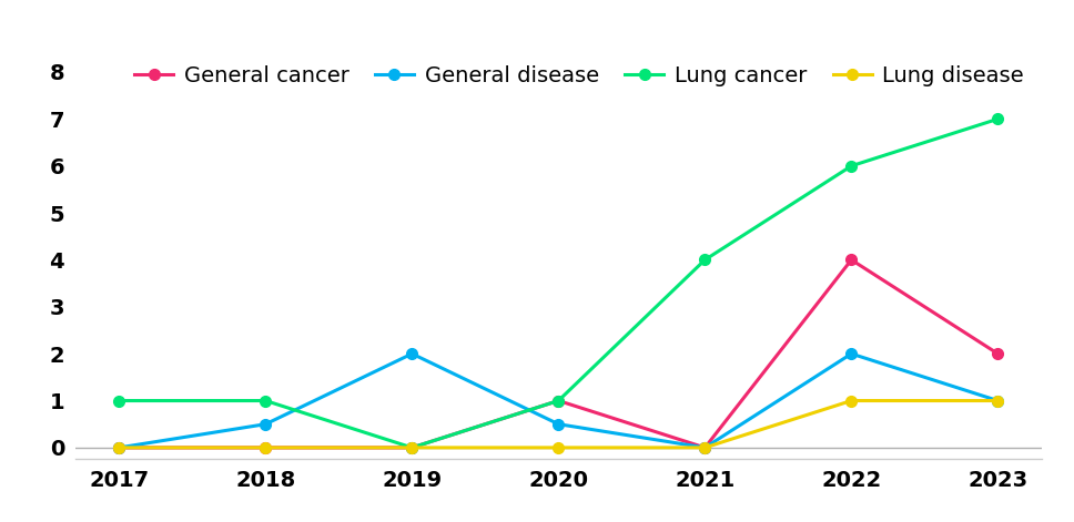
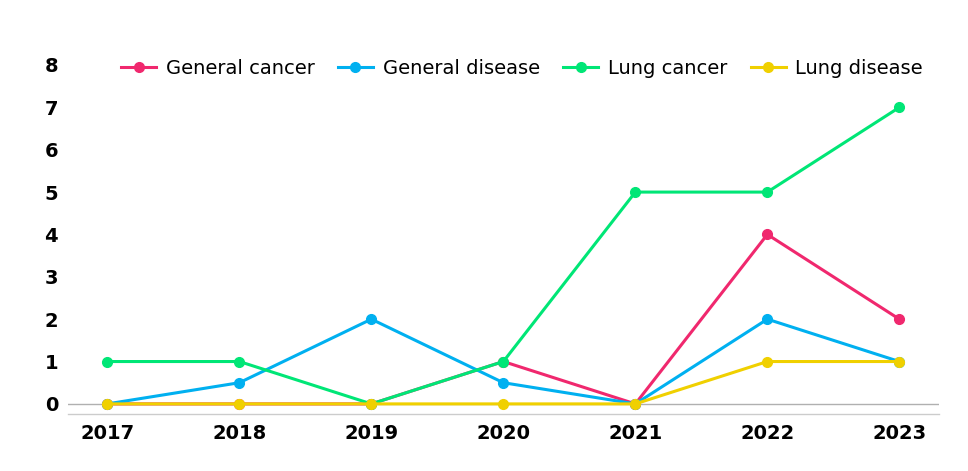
Lung cancer/2021: 4 -> 5
Lung cancer/2022: 6 -> 5
